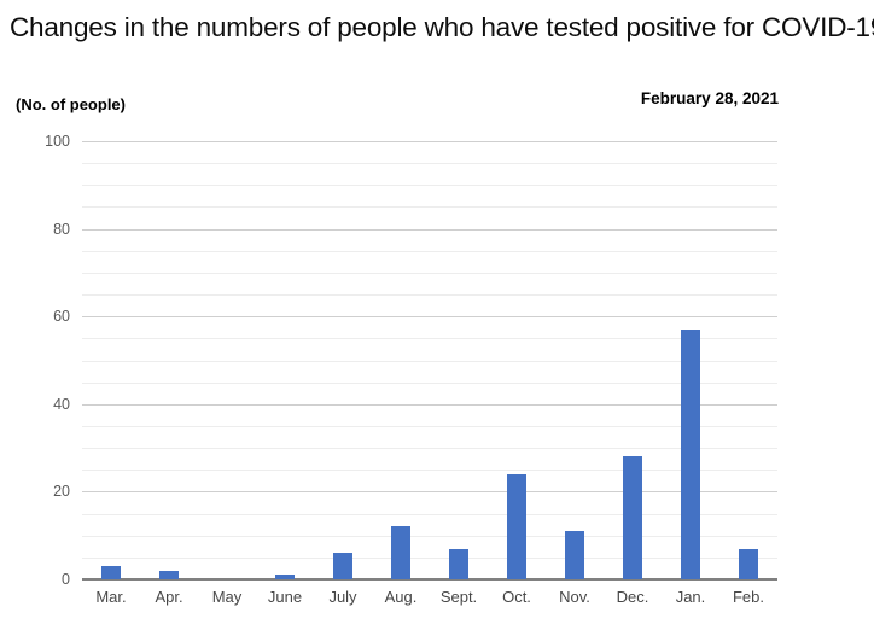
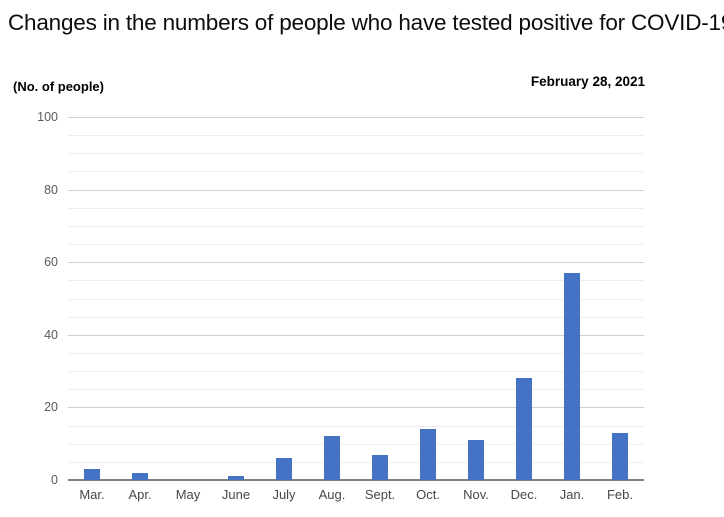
Oct.: 24 -> 14
Feb.: 7 -> 13
